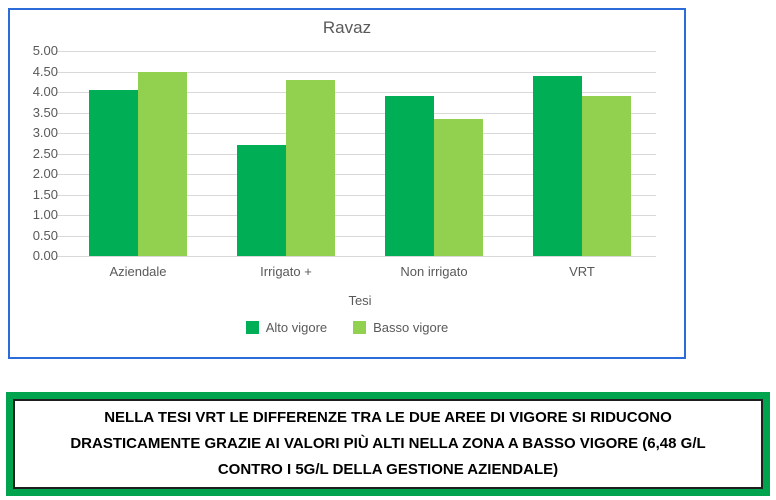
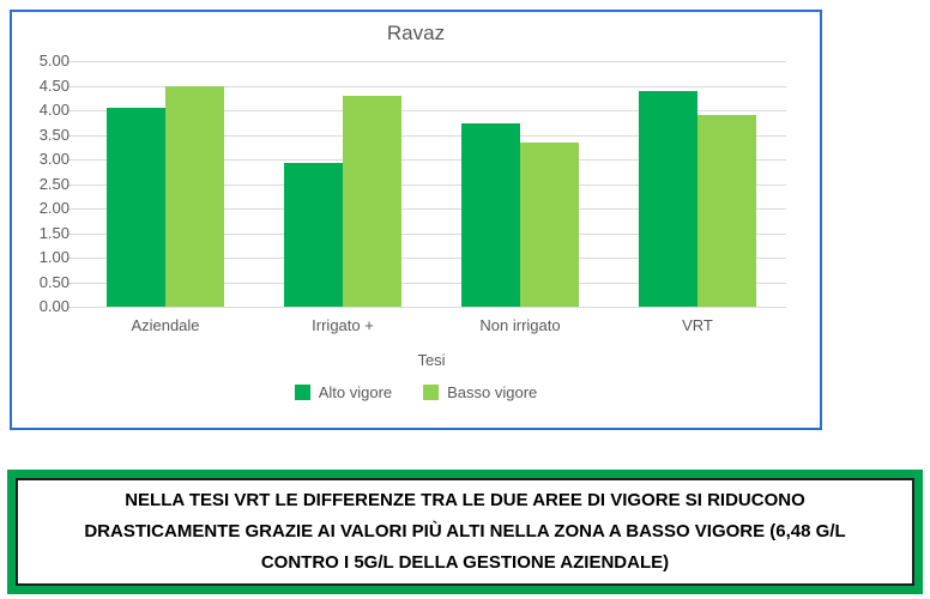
Alto vigore/Irrigato +: 2.7 -> 2.9
Alto vigore/Non irrigato: 3.9 -> 3.7
